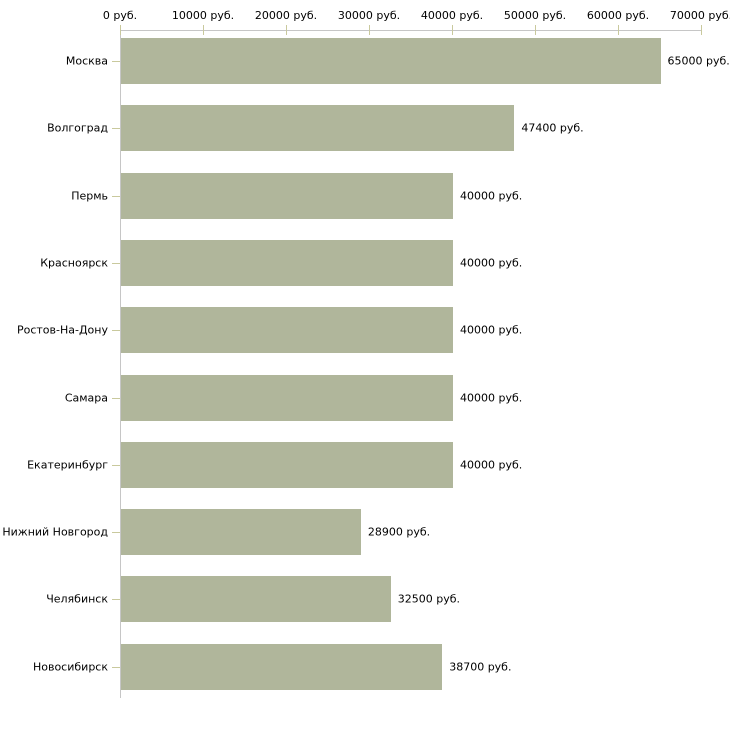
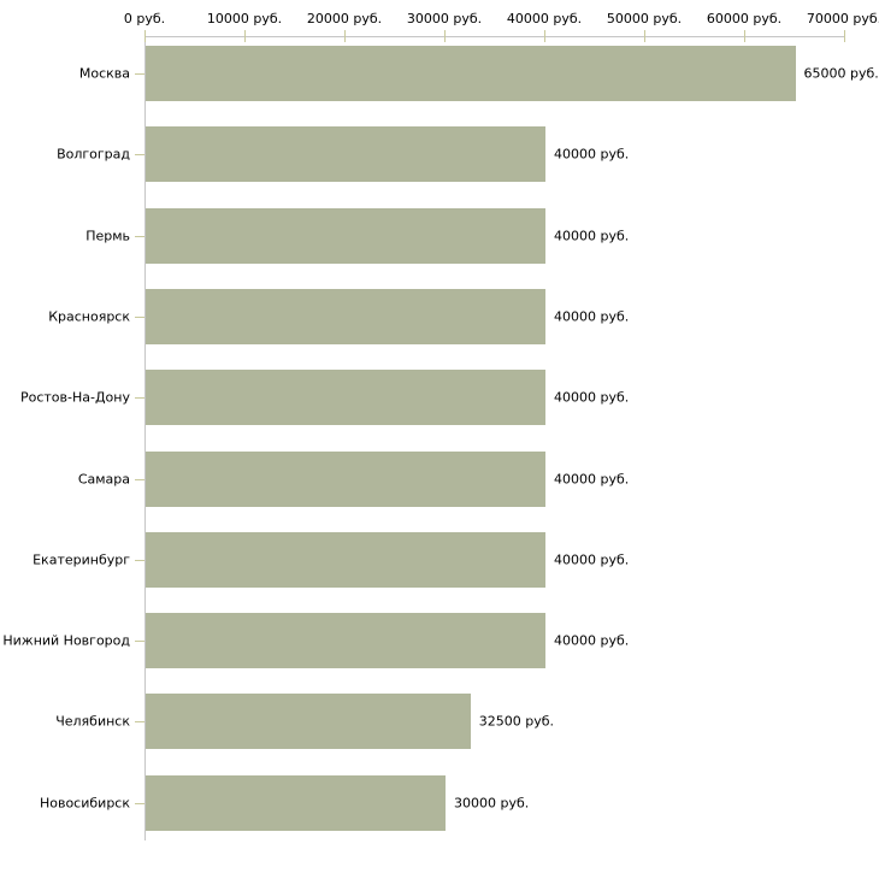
Волгоград: 47400 -> 40000
Нижний Новгород: 28900 -> 40000
Новосибирск: 38700 -> 30000
